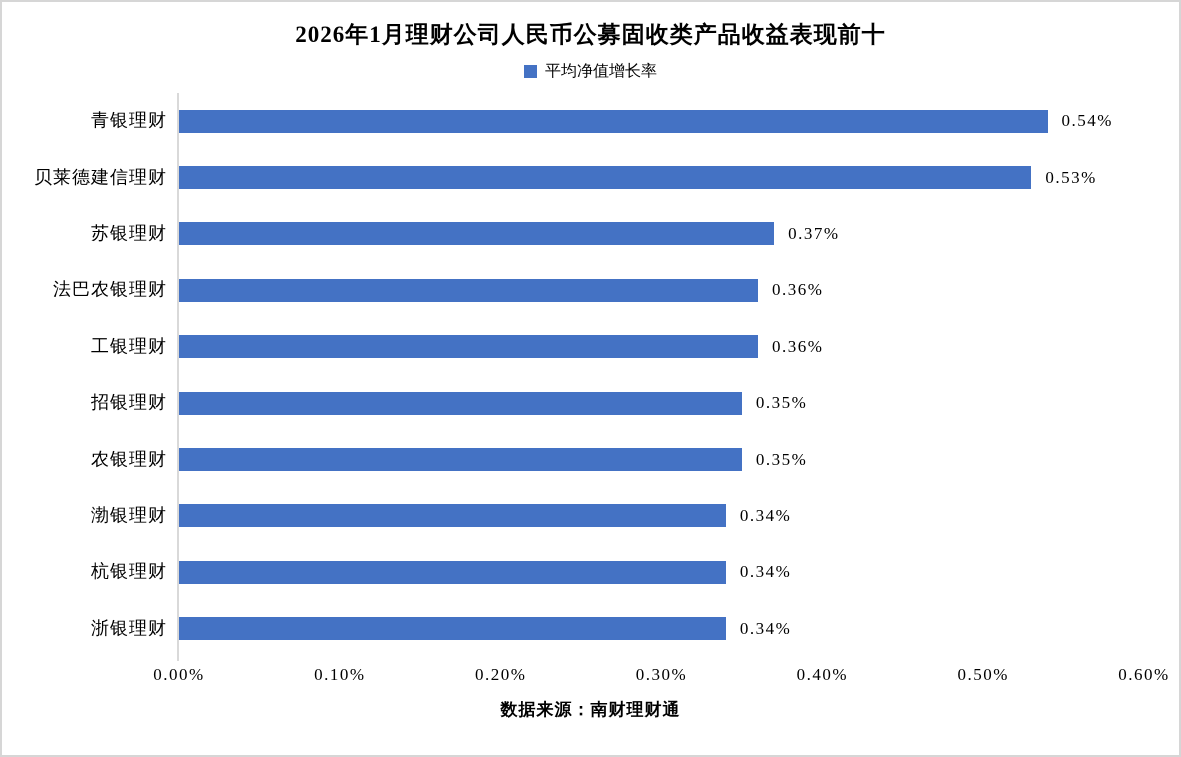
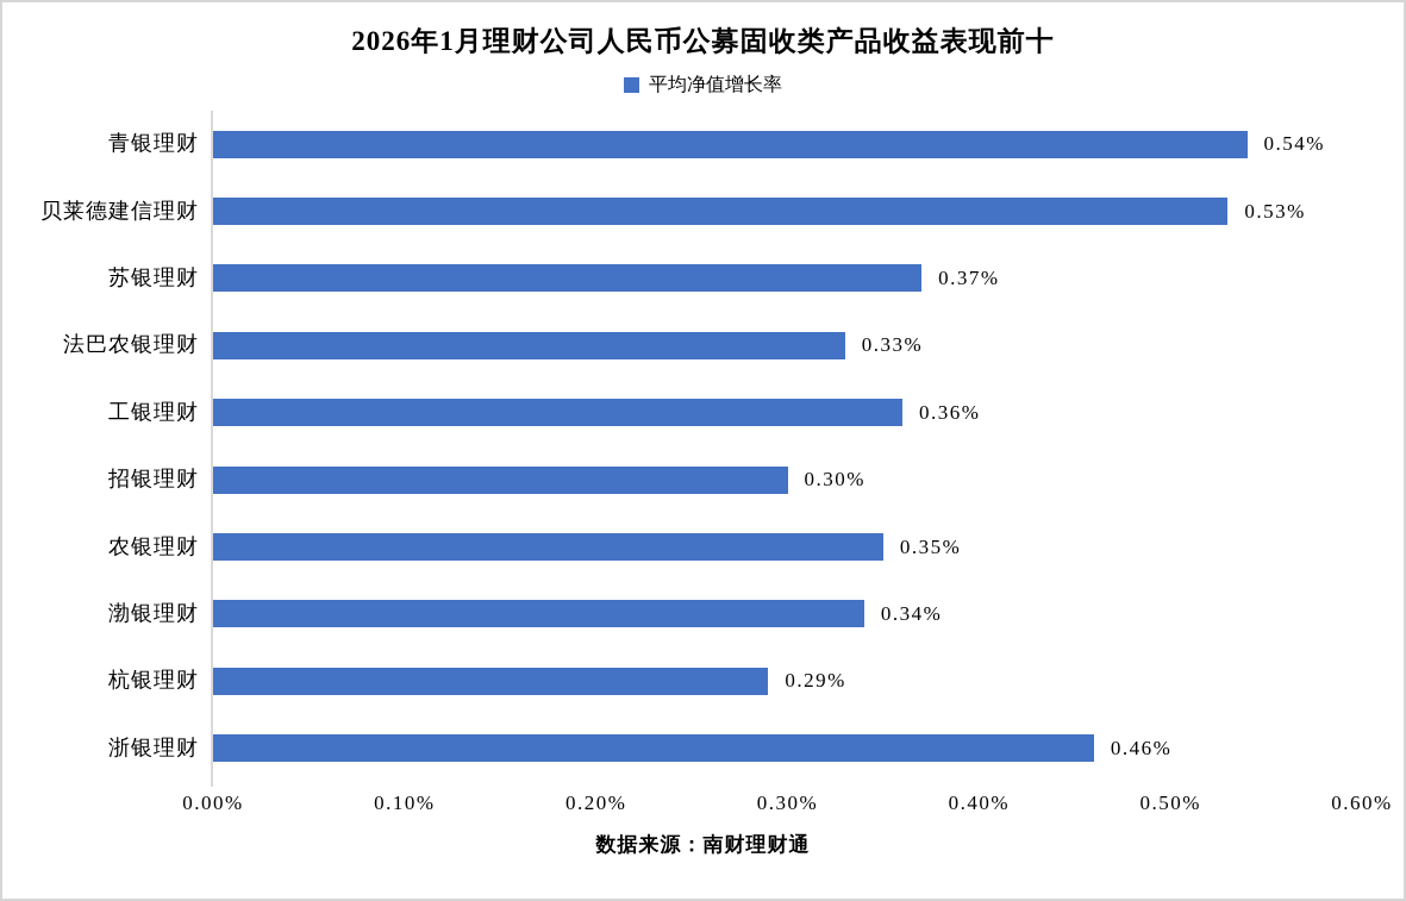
法巴农银理财: 0.36% -> 0.33%
招银理财: 0.35% -> 0.30%
杭银理财: 0.34% -> 0.29%
浙银理财: 0.34% -> 0.46%
